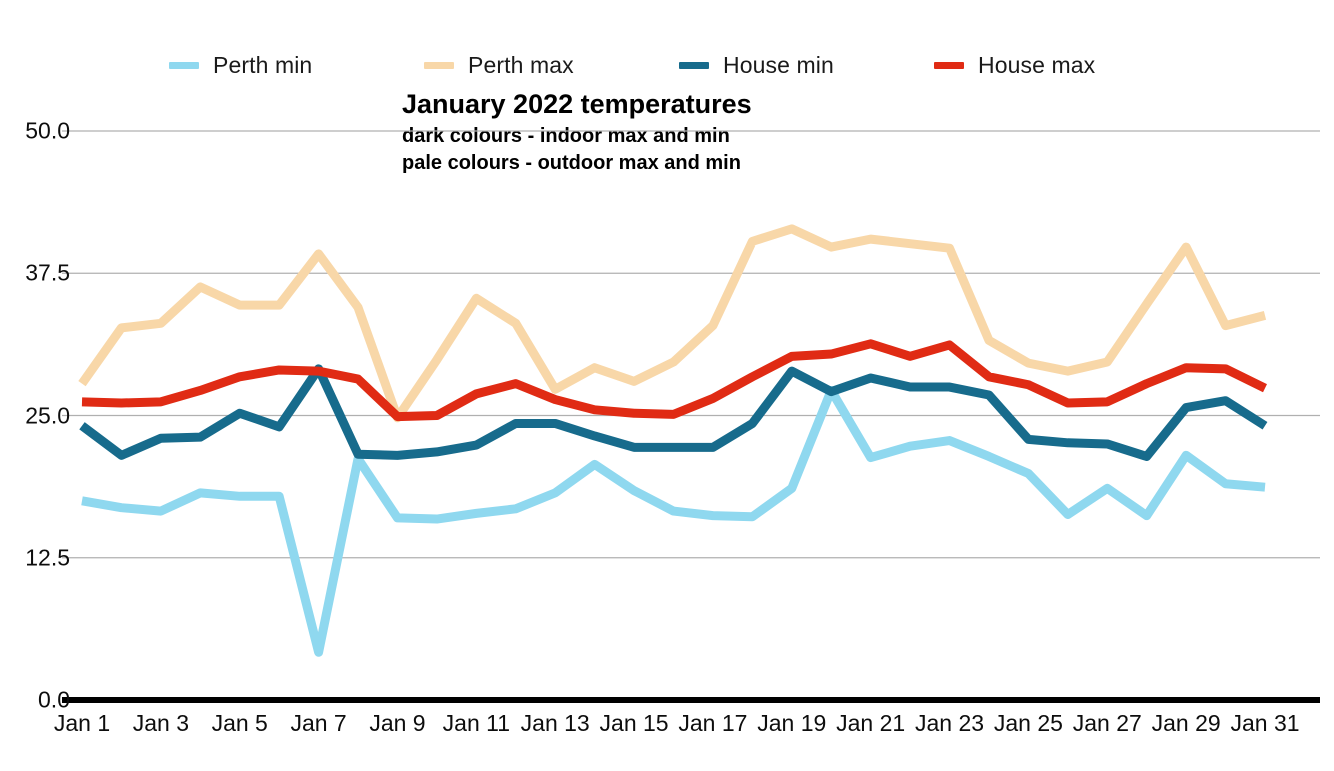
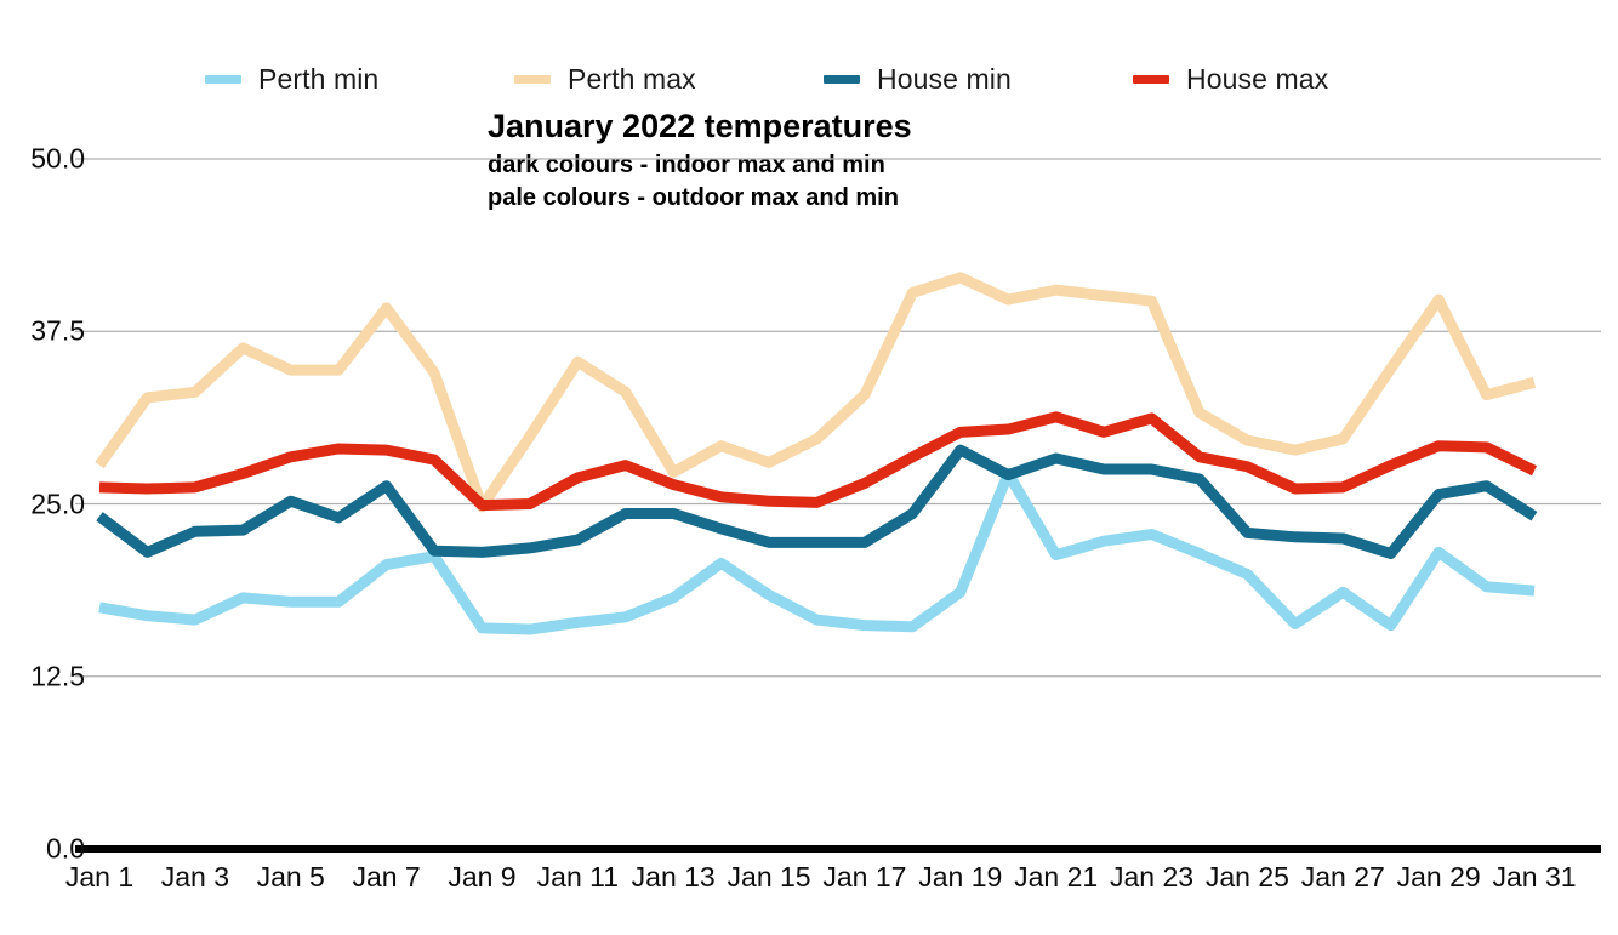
Perth min/Jan 7: 4.2 -> 20.6
House min/Jan 7: 29.1 -> 26.3
